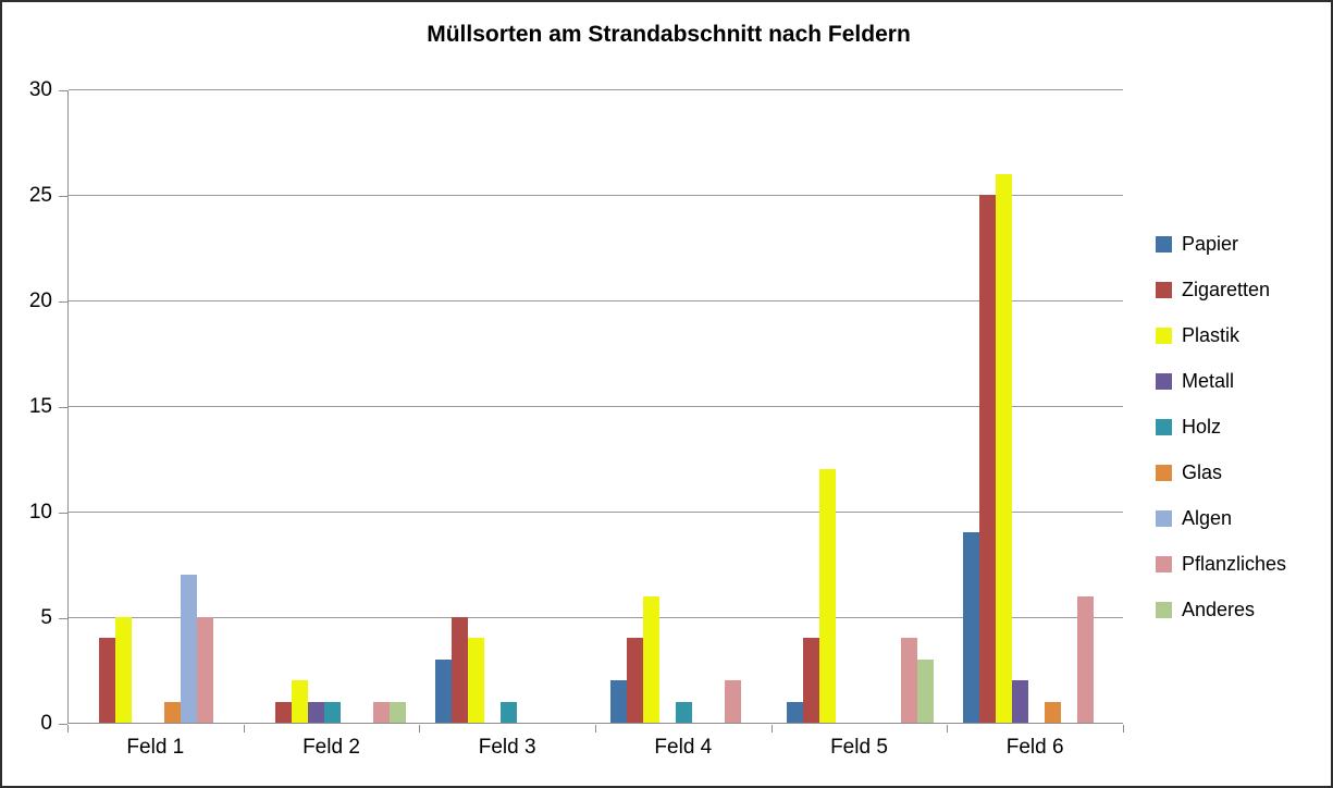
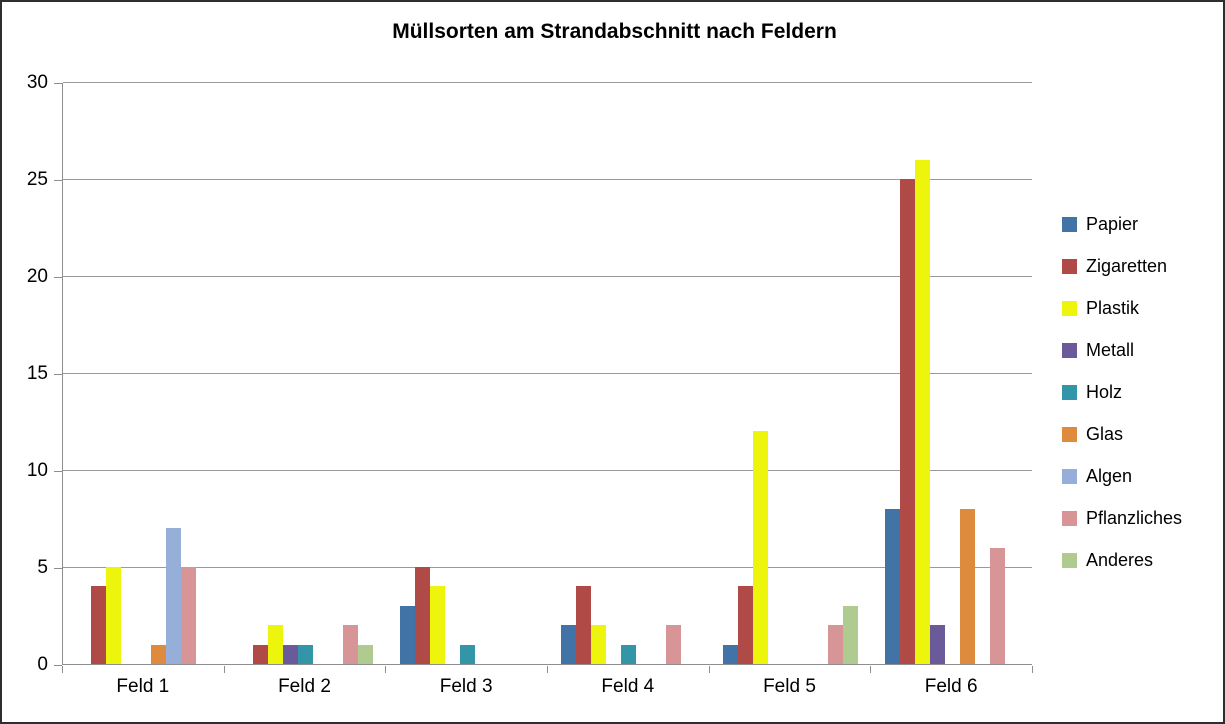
Pflanzliches/Feld 2: 1 -> 2
Plastik/Feld 4: 6 -> 2
Pflanzliches/Feld 5: 4 -> 2
Papier/Feld 6: 9 -> 8
Glas/Feld 6: 1 -> 8
